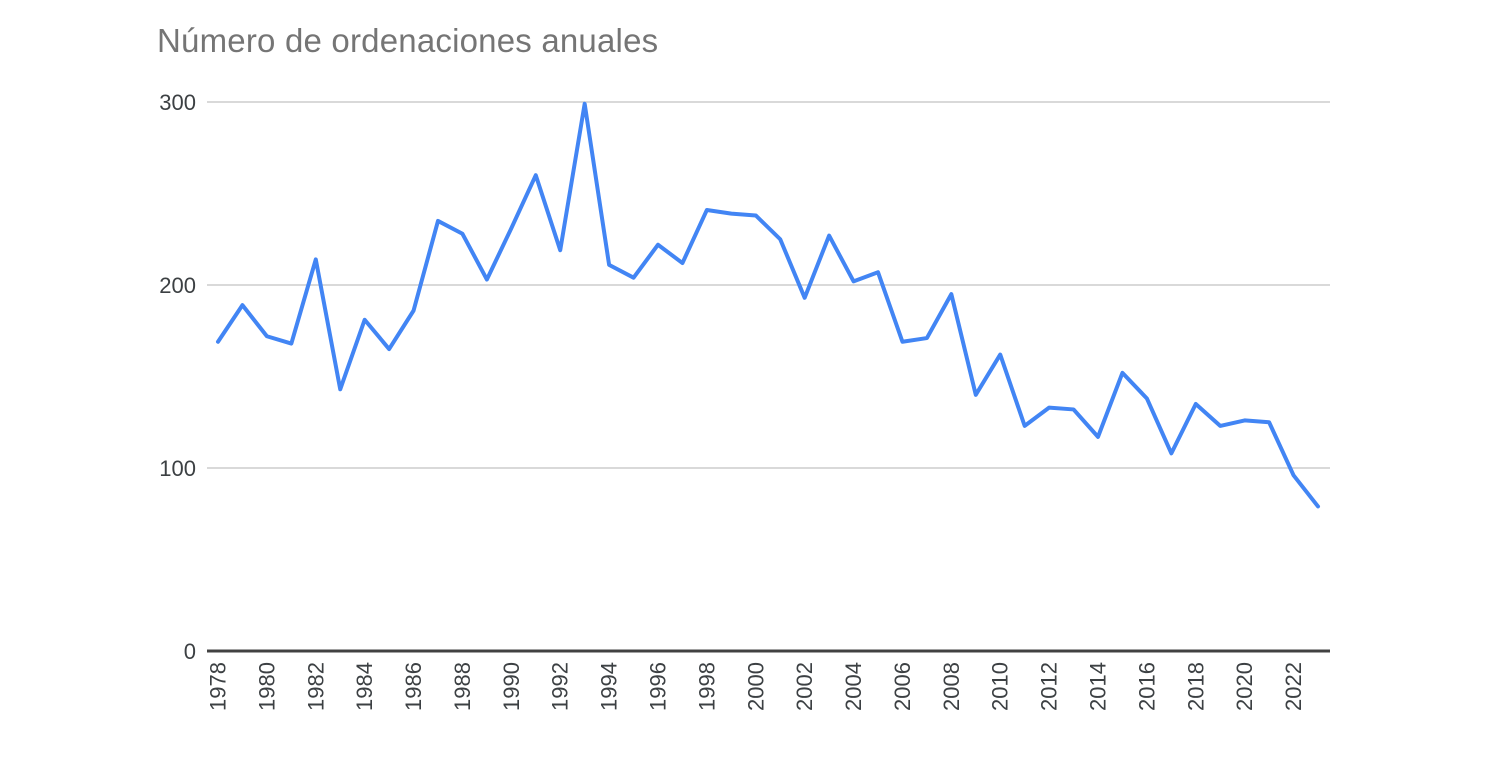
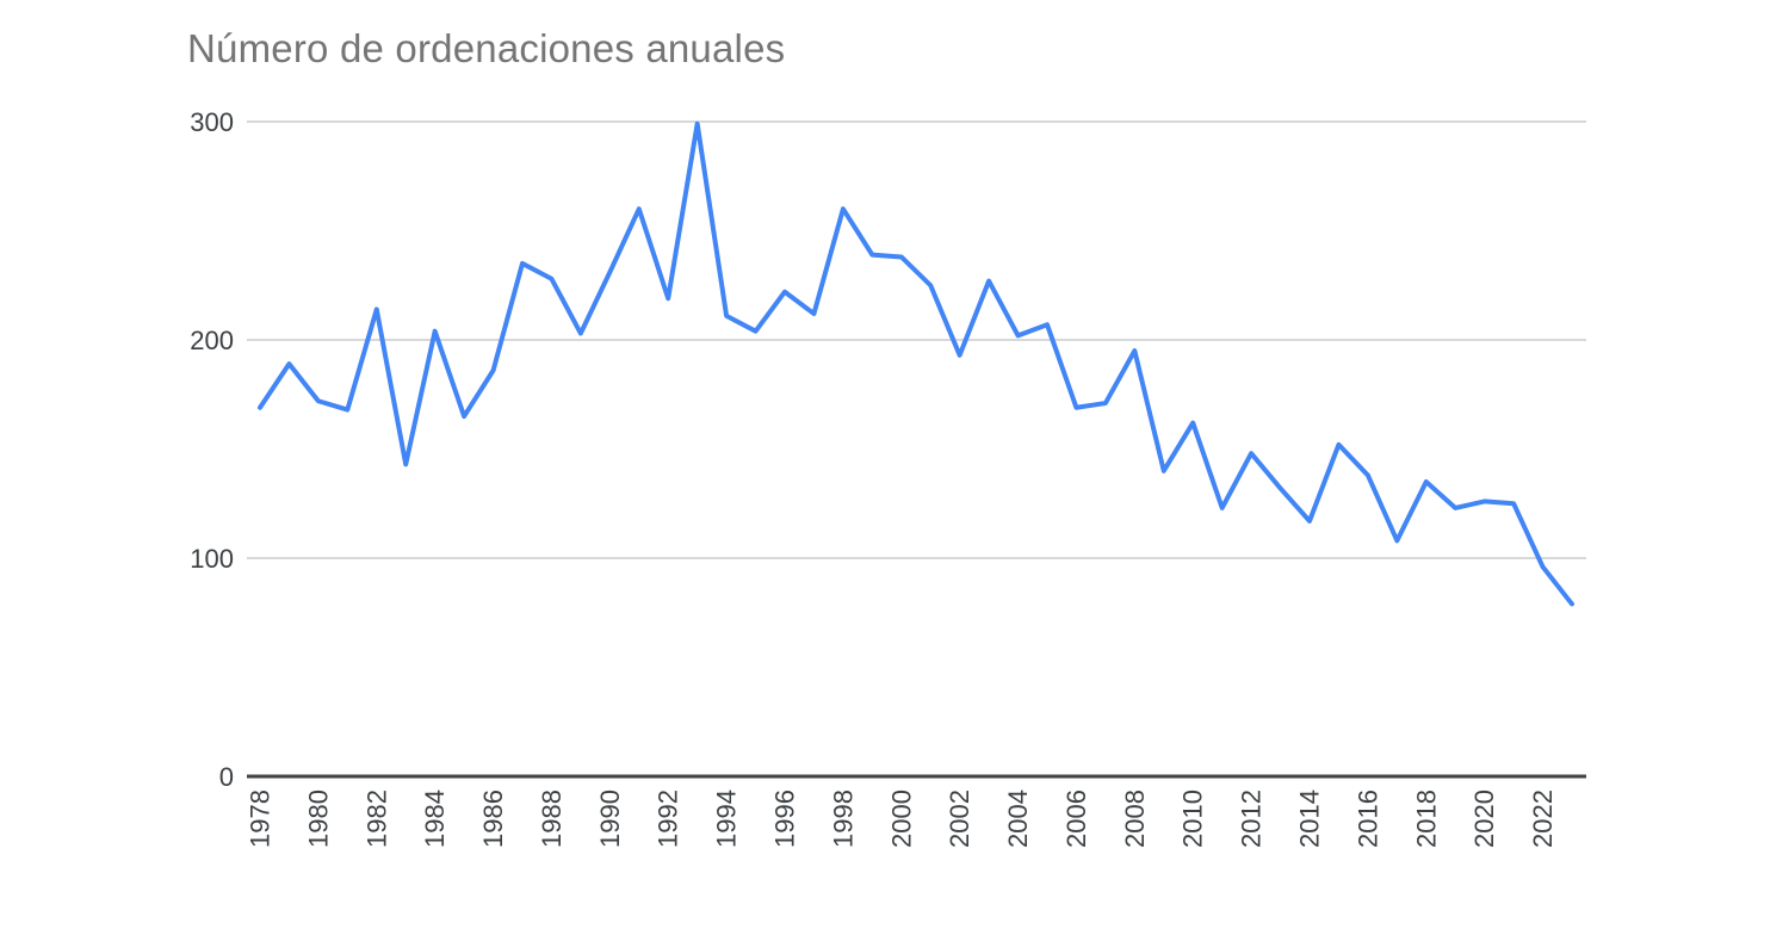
1984: 181 -> 204
1998: 241 -> 260
2012: 133 -> 148
